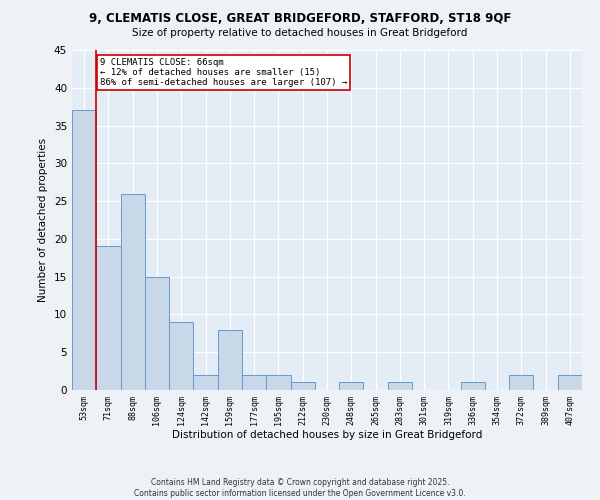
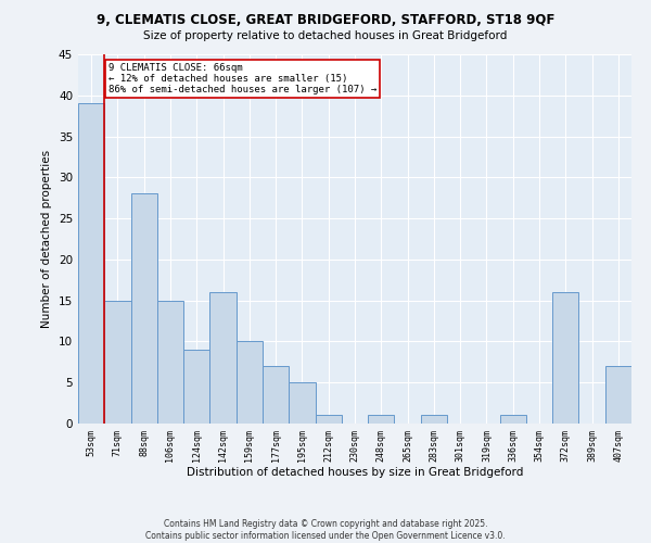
53sqm: 37 -> 39
71sqm: 19 -> 15
88sqm: 26 -> 28
142sqm: 2 -> 16
159sqm: 8 -> 10
177sqm: 2 -> 7
195sqm: 2 -> 5
372sqm: 2 -> 16
407sqm: 2 -> 7
